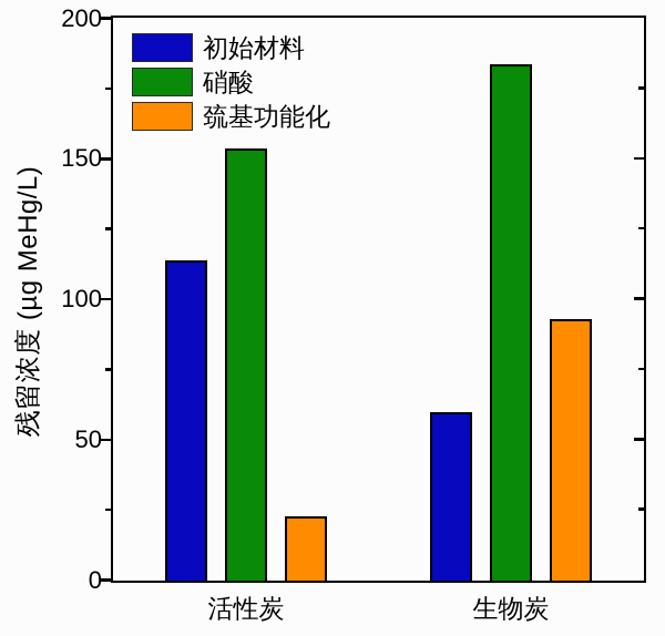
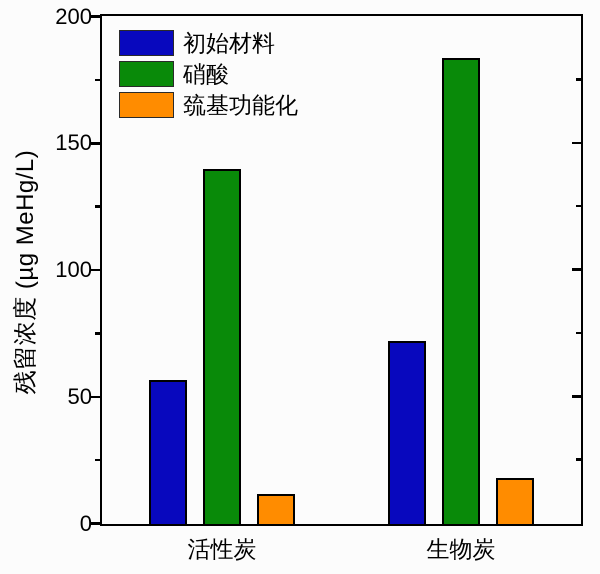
初始材料/活性炭: 114 -> 57
硝酸/活性炭: 154 -> 140
巯基功能化/活性炭: 23 -> 12
初始材料/生物炭: 60 -> 72
巯基功能化/生物炭: 93 -> 18
